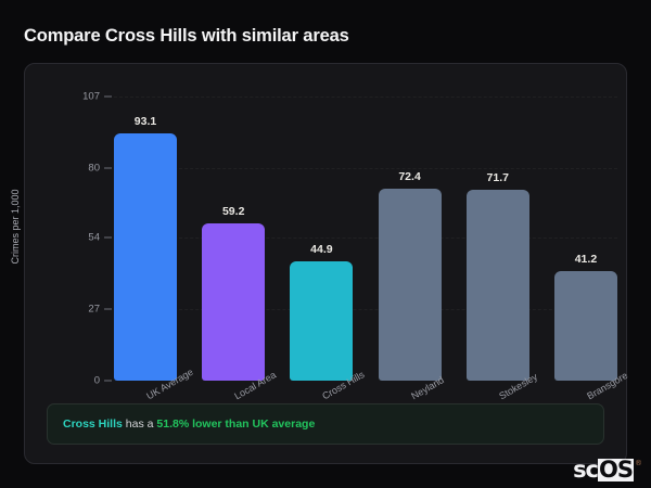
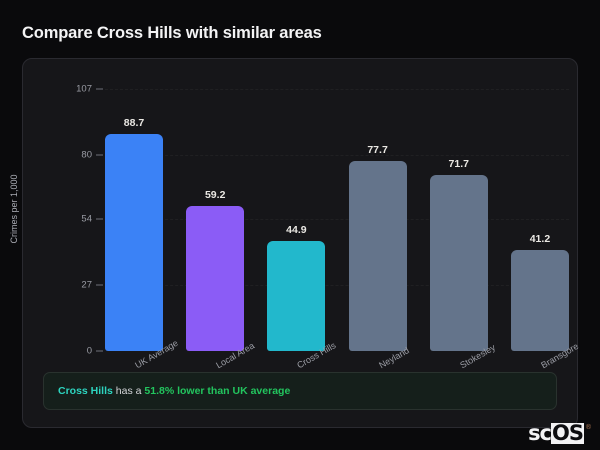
UK Average: 93.1 -> 88.7
Neyland: 72.4 -> 77.7
